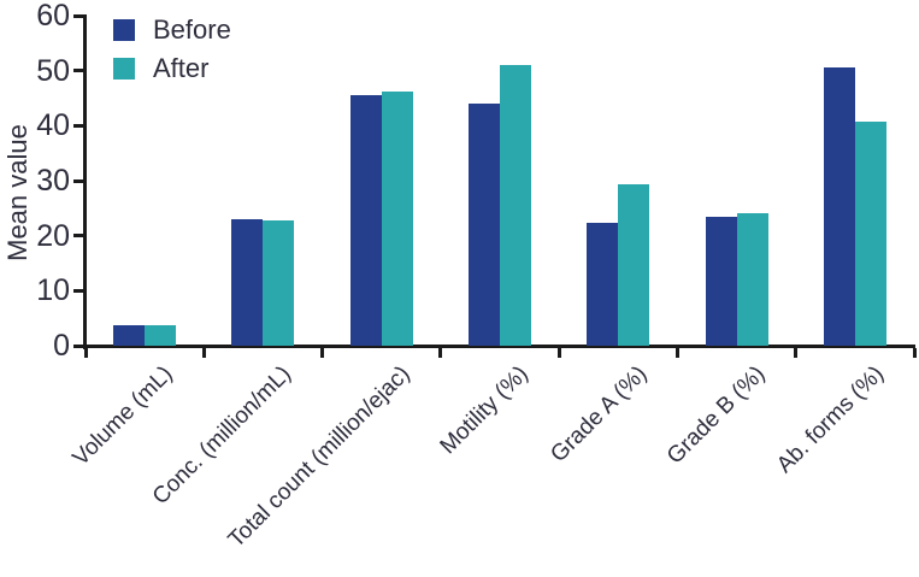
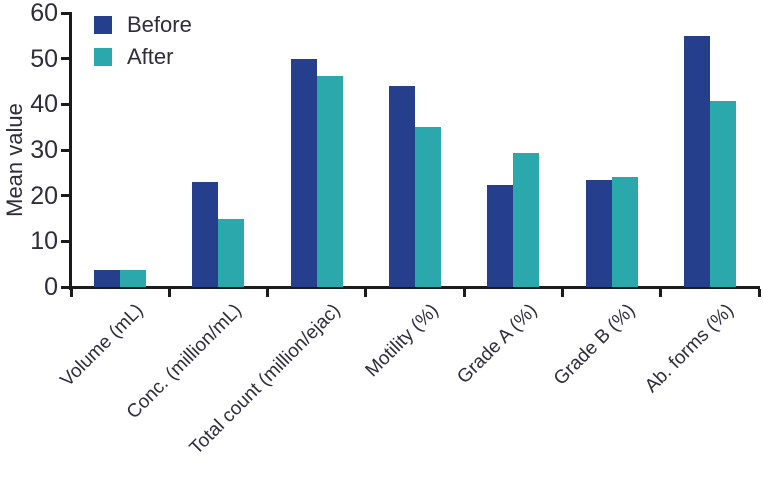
After/Conc. (million/mL): 23 -> 15
Before/Total count (million/ejac): 46 -> 50
After/Motility (%): 51 -> 35
Before/Ab. forms (%): 50 -> 55
